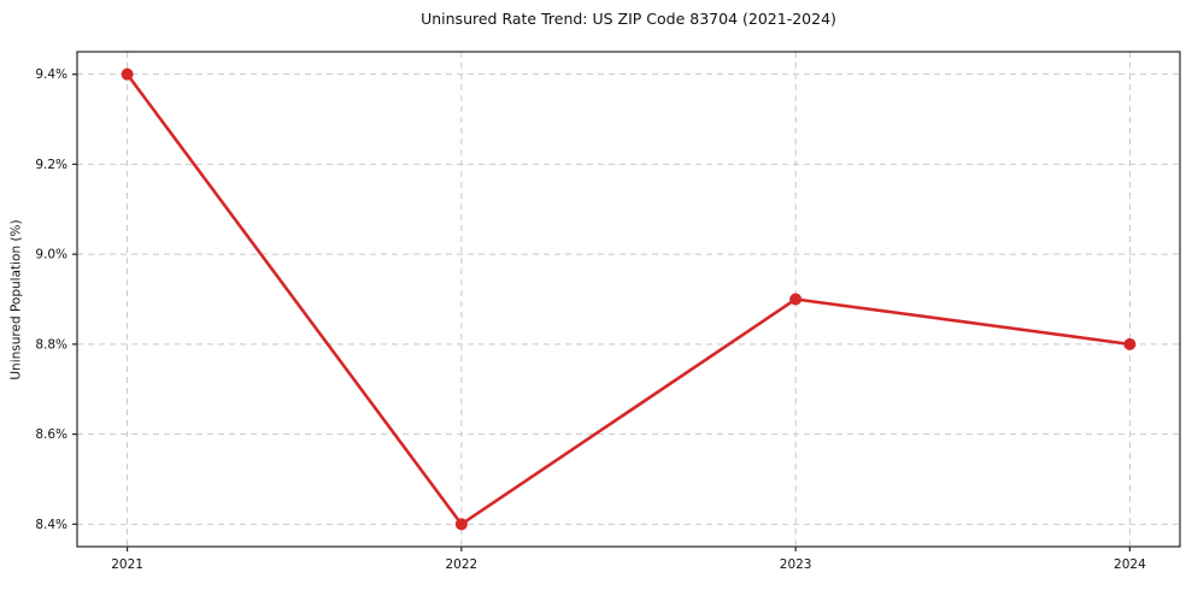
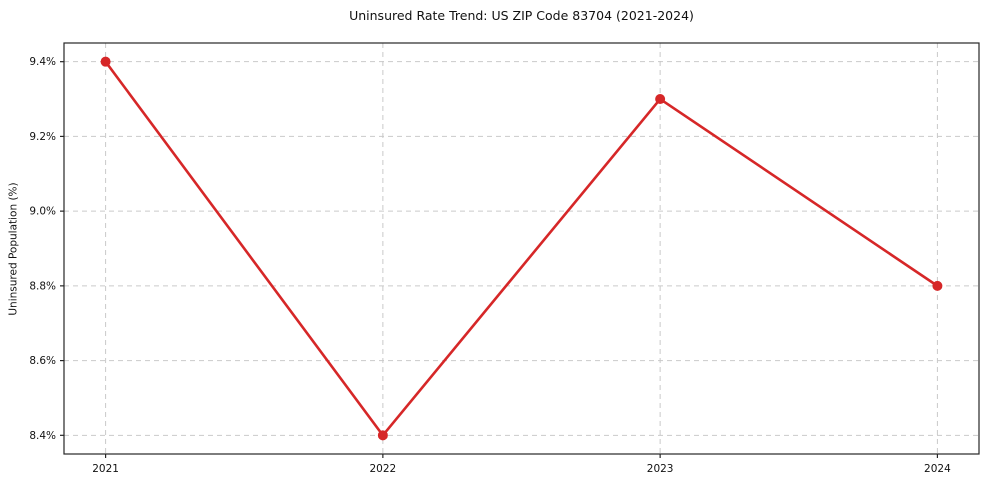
2023: 8.9% -> 9.3%
